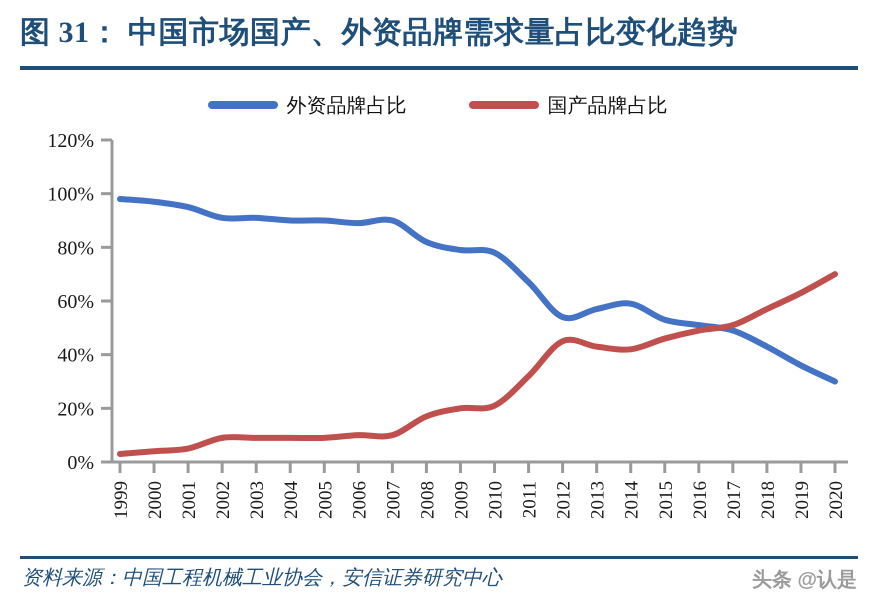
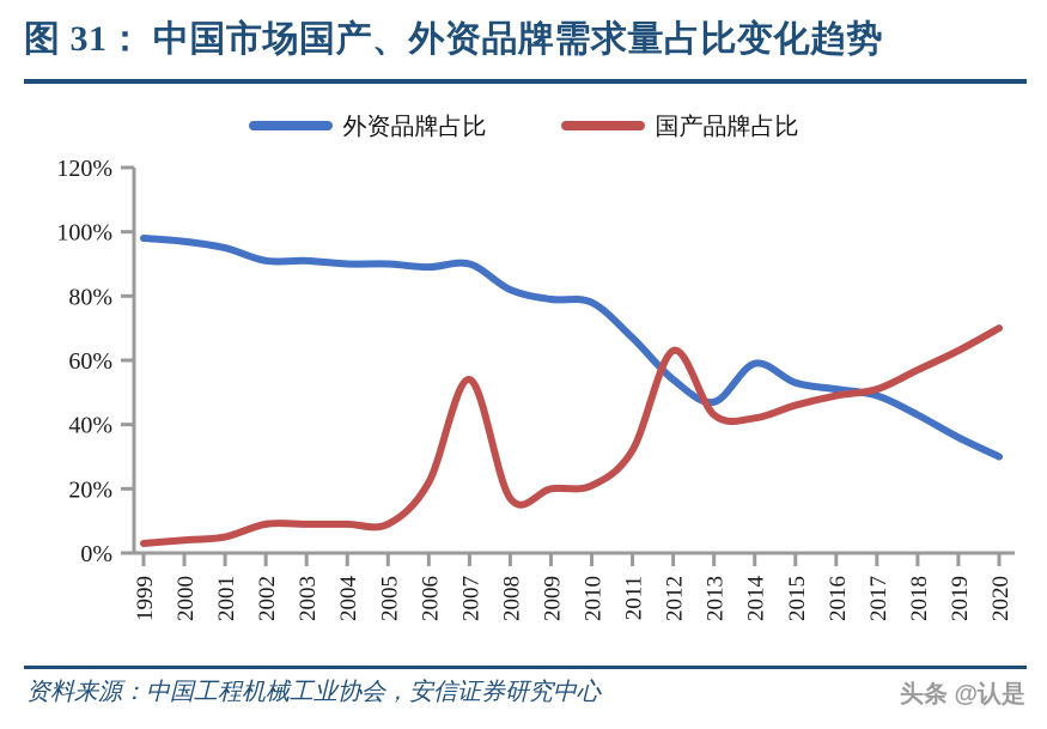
国产品牌占比/2006: 10% -> 22%
国产品牌占比/2007: 10% -> 54%
国产品牌占比/2012: 45% -> 63%
外资品牌占比/2013: 57% -> 47%
